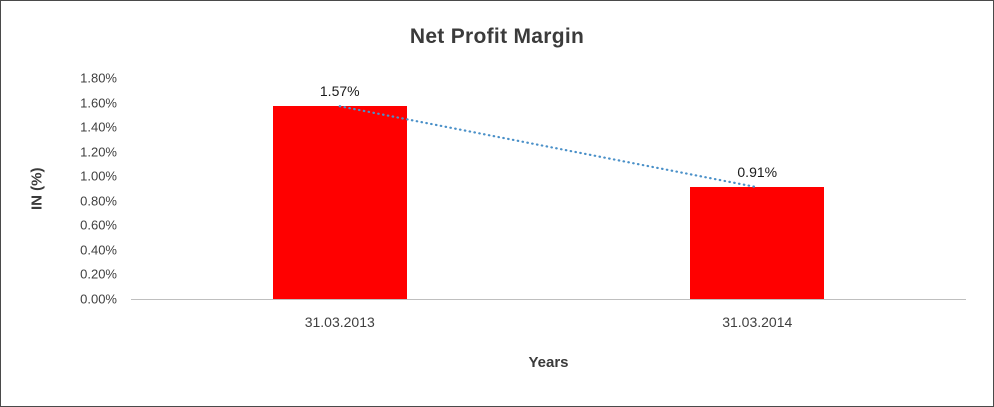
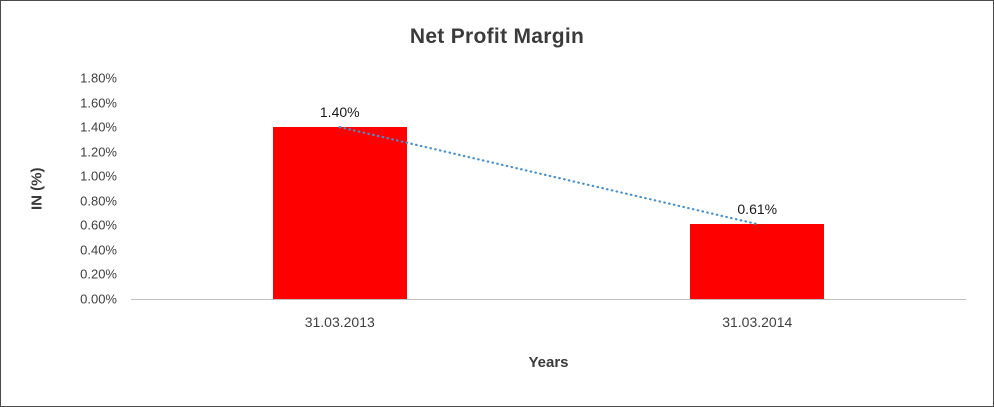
31.03.2013: 1.57% -> 1.40%
31.03.2014: 0.91% -> 0.61%
